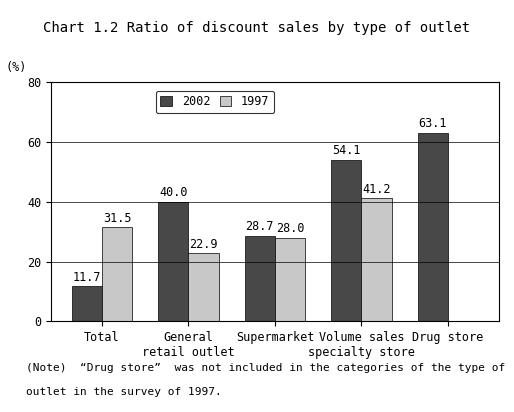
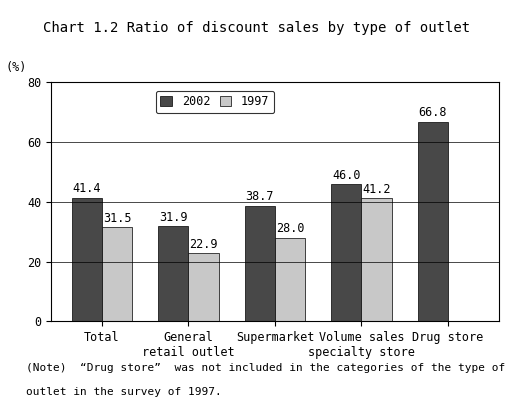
2002/Total: 11.7 -> 41.4
2002/General retail outlet: 40.0 -> 31.9
2002/Supermarket: 28.7 -> 38.7
2002/Volume sales specialty store: 54.1 -> 46.0
2002/Drug store: 63.1 -> 66.8
